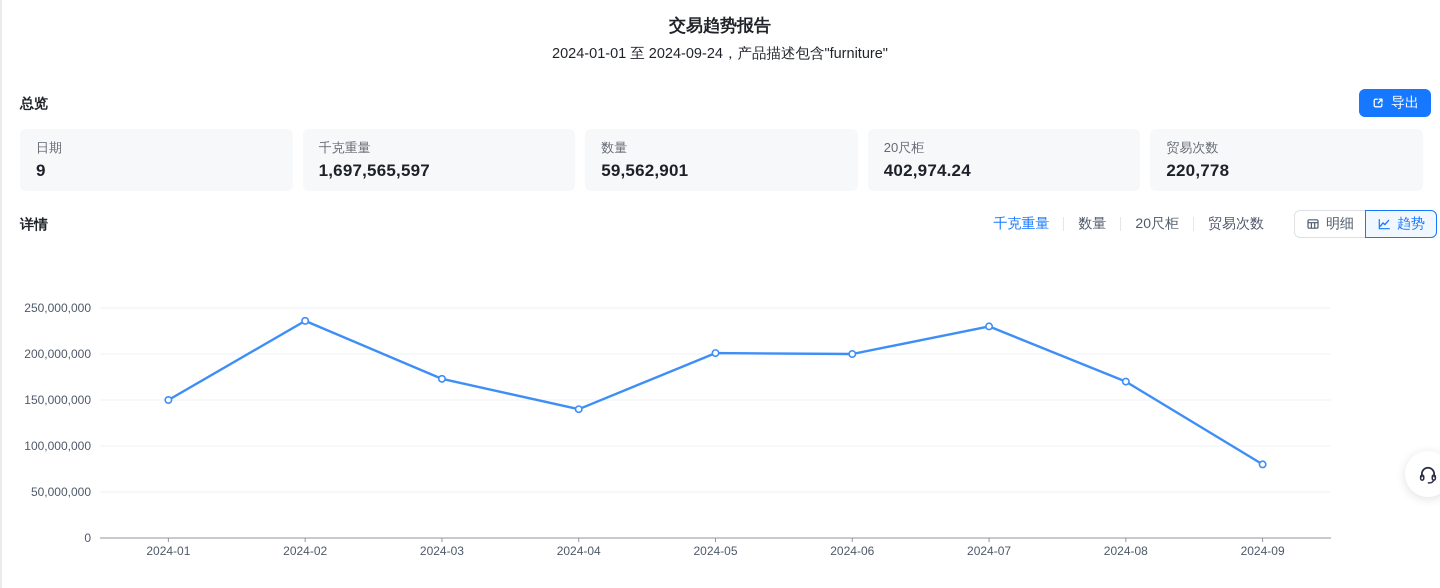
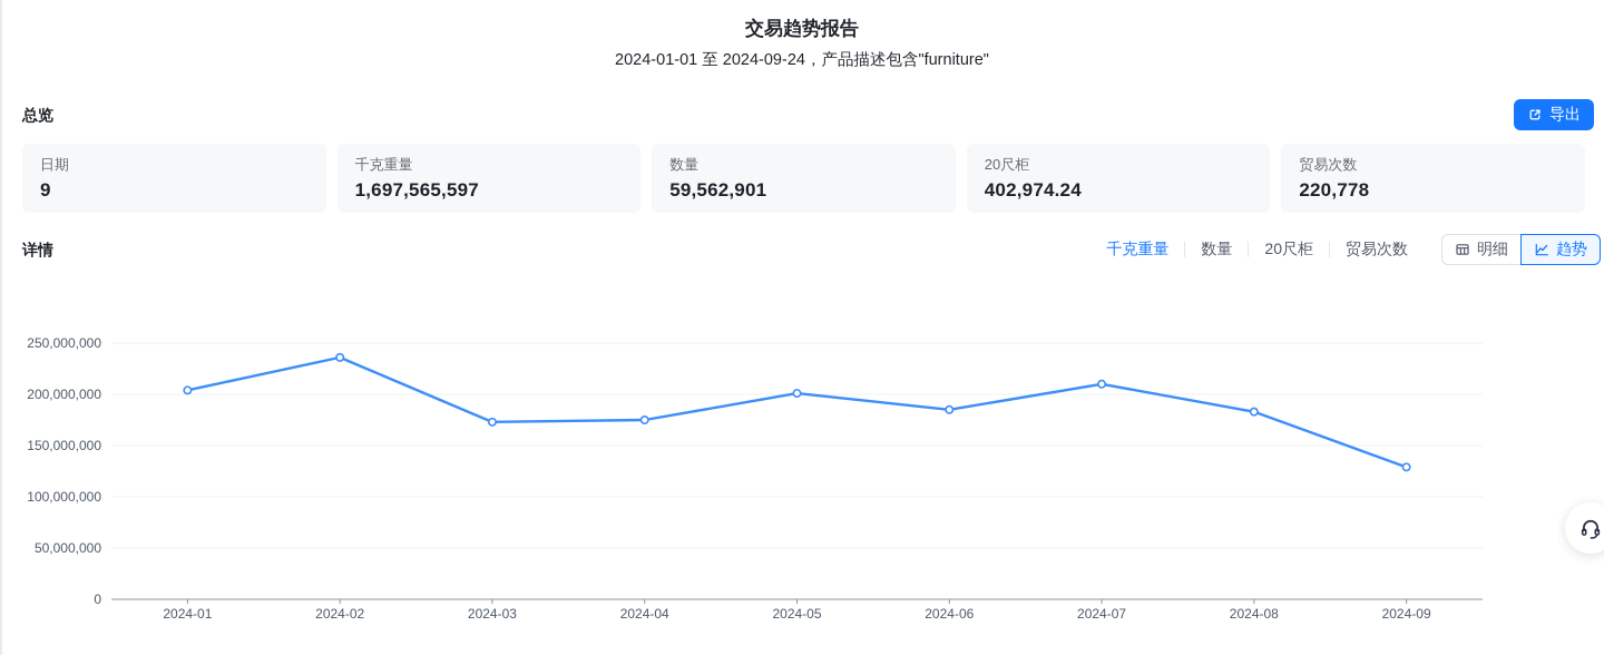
2024-01: 150000000 -> 200000000
2024-04: 140000000 -> 180000000
2024-06: 200000000 -> 180000000
2024-07: 230000000 -> 210000000
2024-08: 170000000 -> 180000000
2024-09: 80000000 -> 130000000
